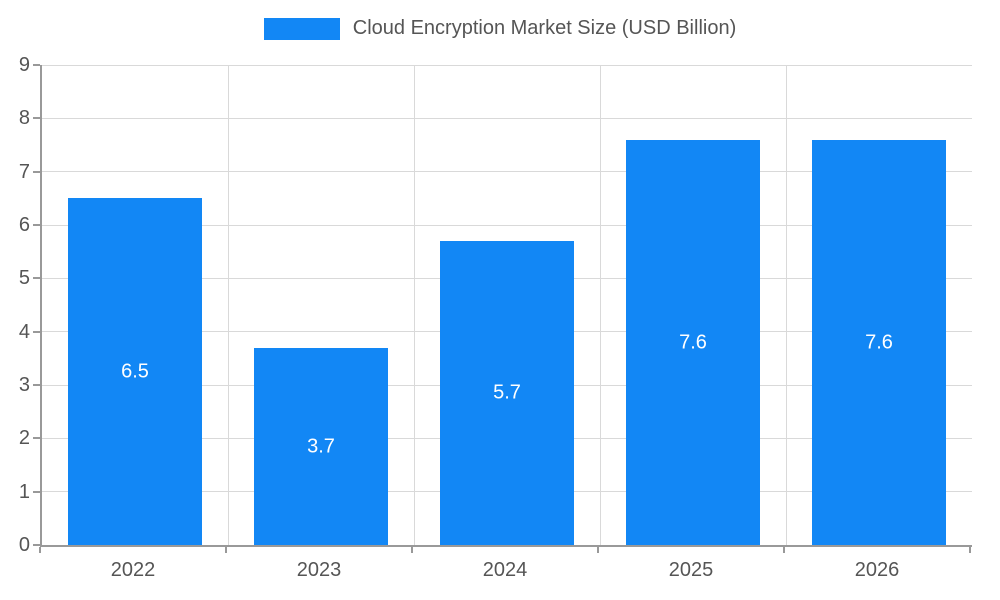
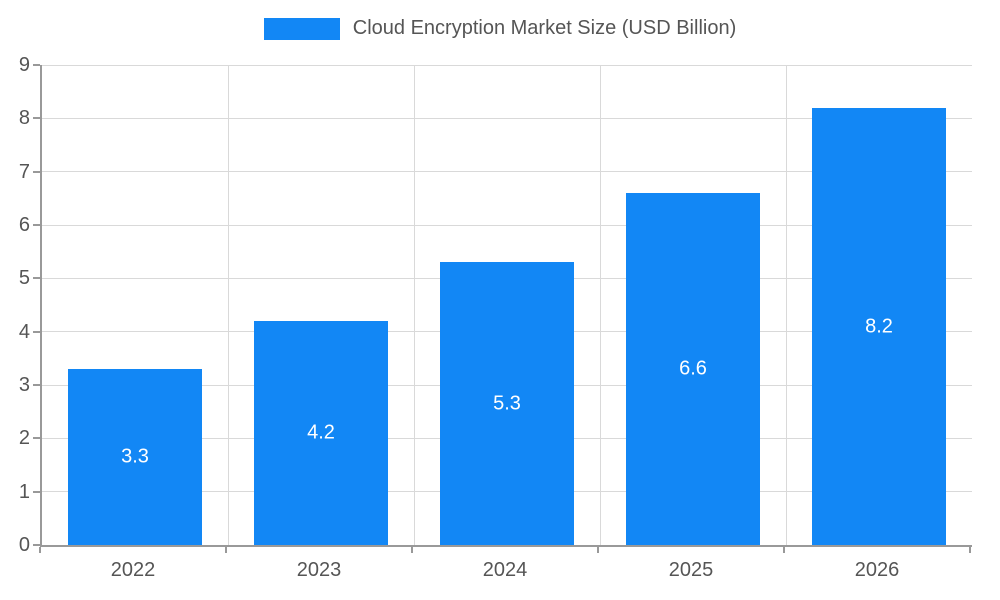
2022: 6.5 -> 3.3
2023: 3.7 -> 4.2
2024: 5.7 -> 5.3
2025: 7.6 -> 6.6
2026: 7.6 -> 8.2
